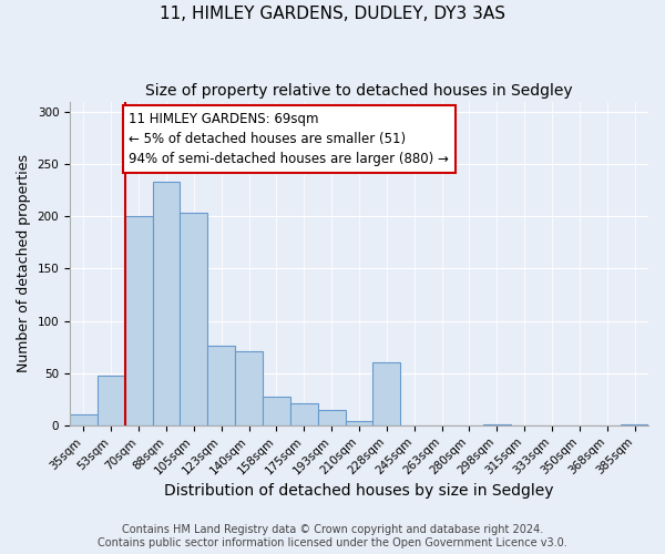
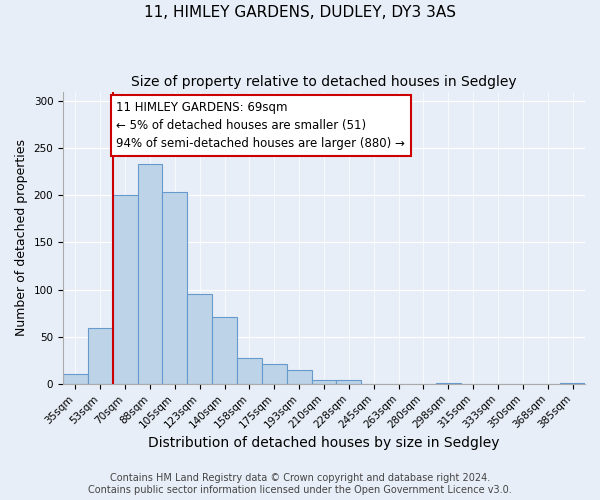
53sqm: 48 -> 59
123sqm: 76 -> 95
228sqm: 60 -> 4
